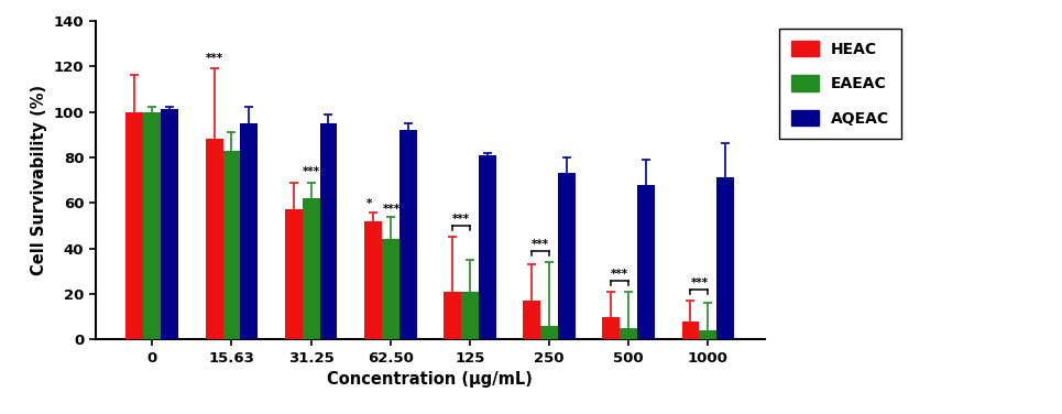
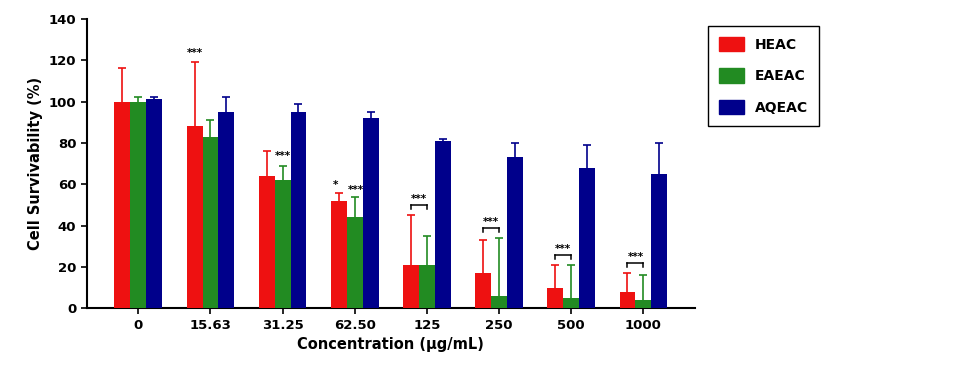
HEAC/31.25: 57 -> 64
AQEAC/1000: 71 -> 65
